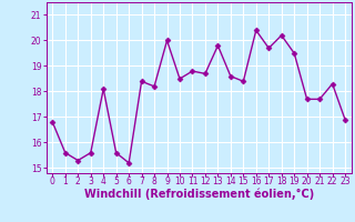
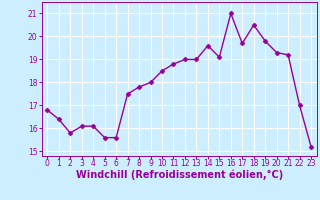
1: 15.6 -> 16.4
2: 15.3 -> 15.8
3: 15.6 -> 16.1
4: 18.1 -> 16.1
6: 15.2 -> 15.6
7: 18.4 -> 17.5
8: 18.2 -> 17.8
9: 20.0 -> 18.0
12: 18.7 -> 19.0
13: 19.8 -> 19.0
14: 18.6 -> 19.6
15: 18.4 -> 19.1
16: 20.4 -> 21.0
18: 20.2 -> 20.5
19: 19.5 -> 19.8
20: 17.7 -> 19.3
21: 17.7 -> 19.2
22: 18.3 -> 17.0
23: 16.9 -> 15.2
